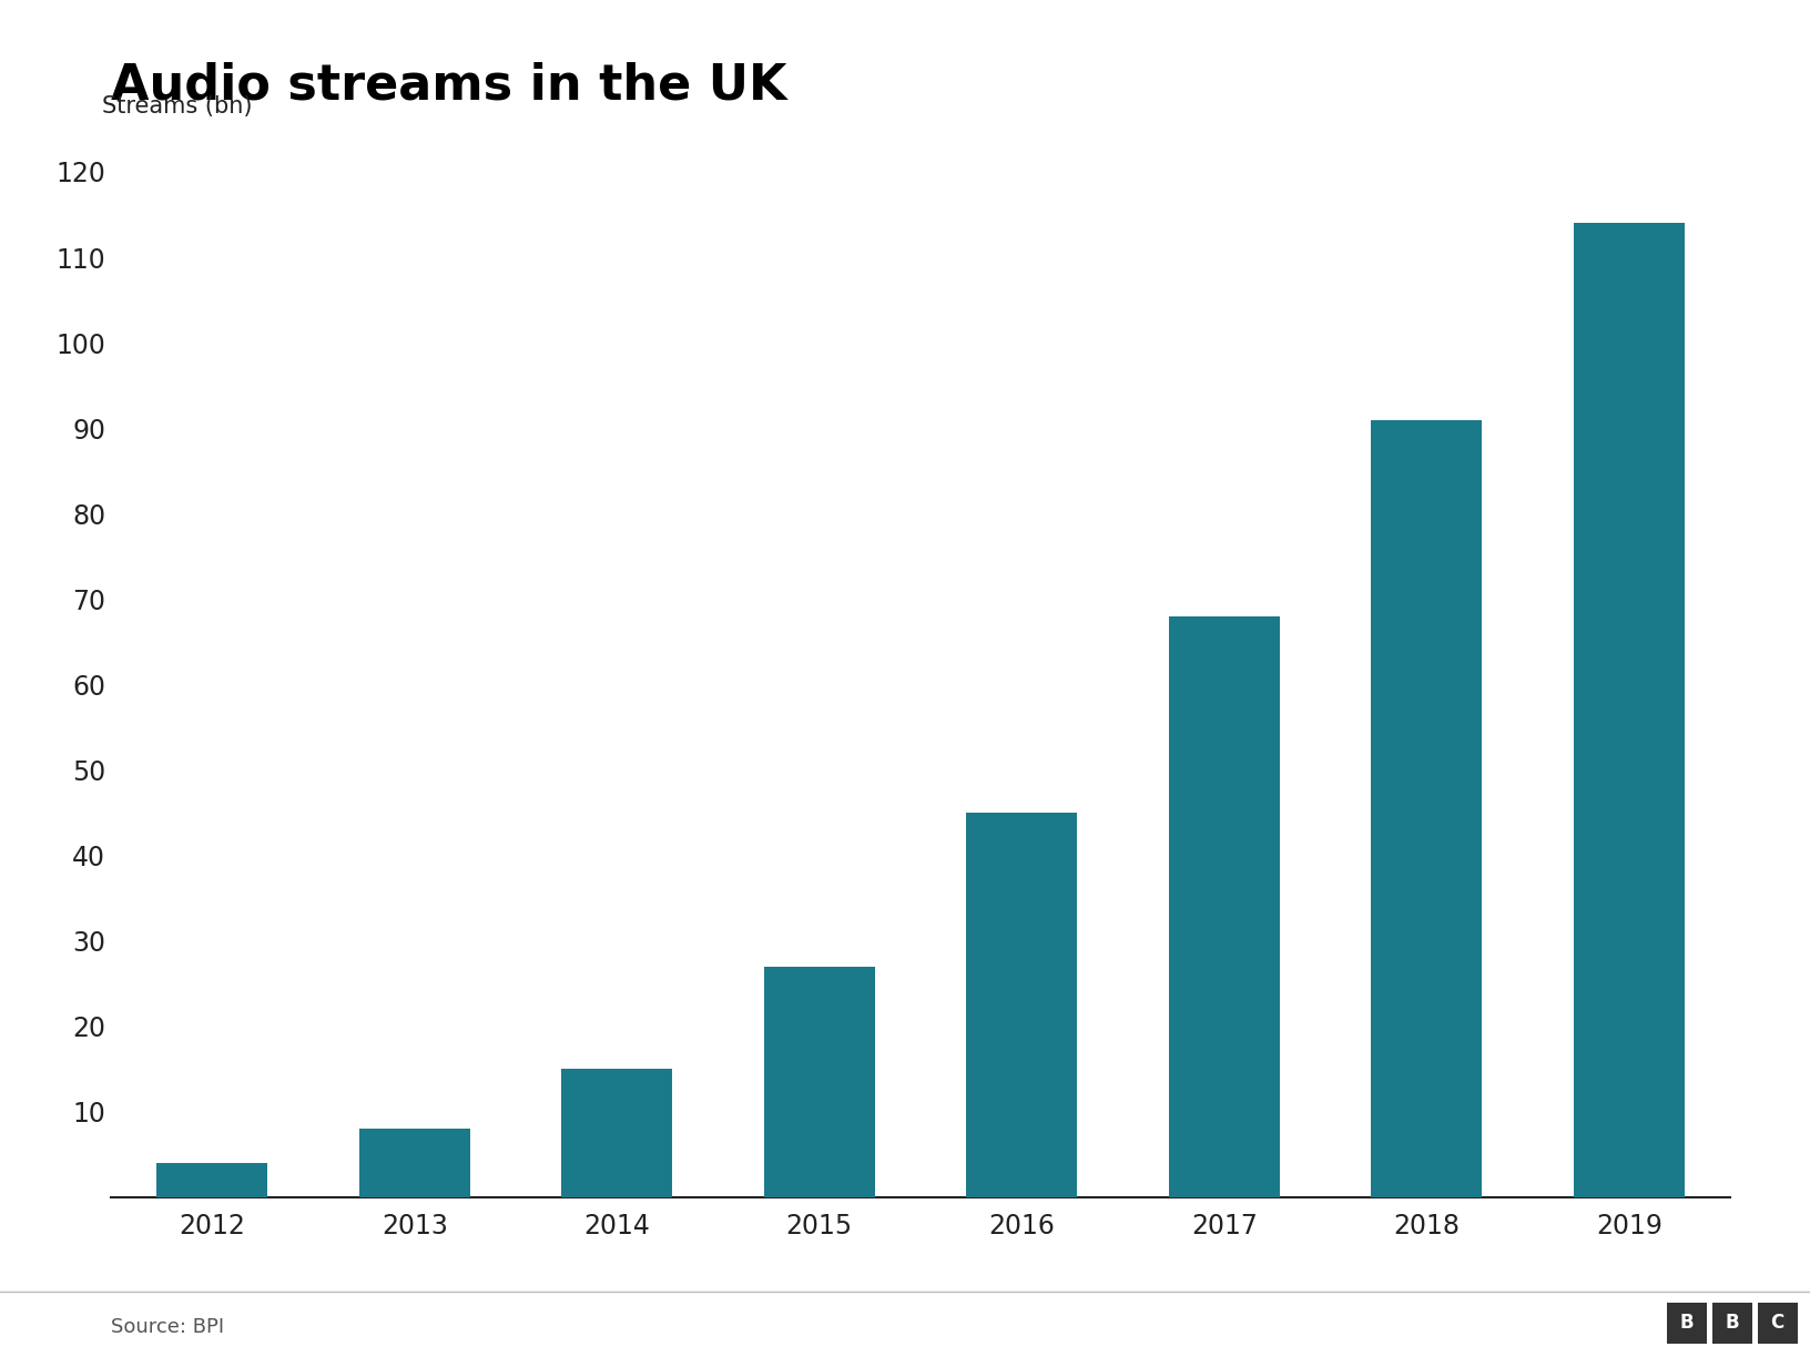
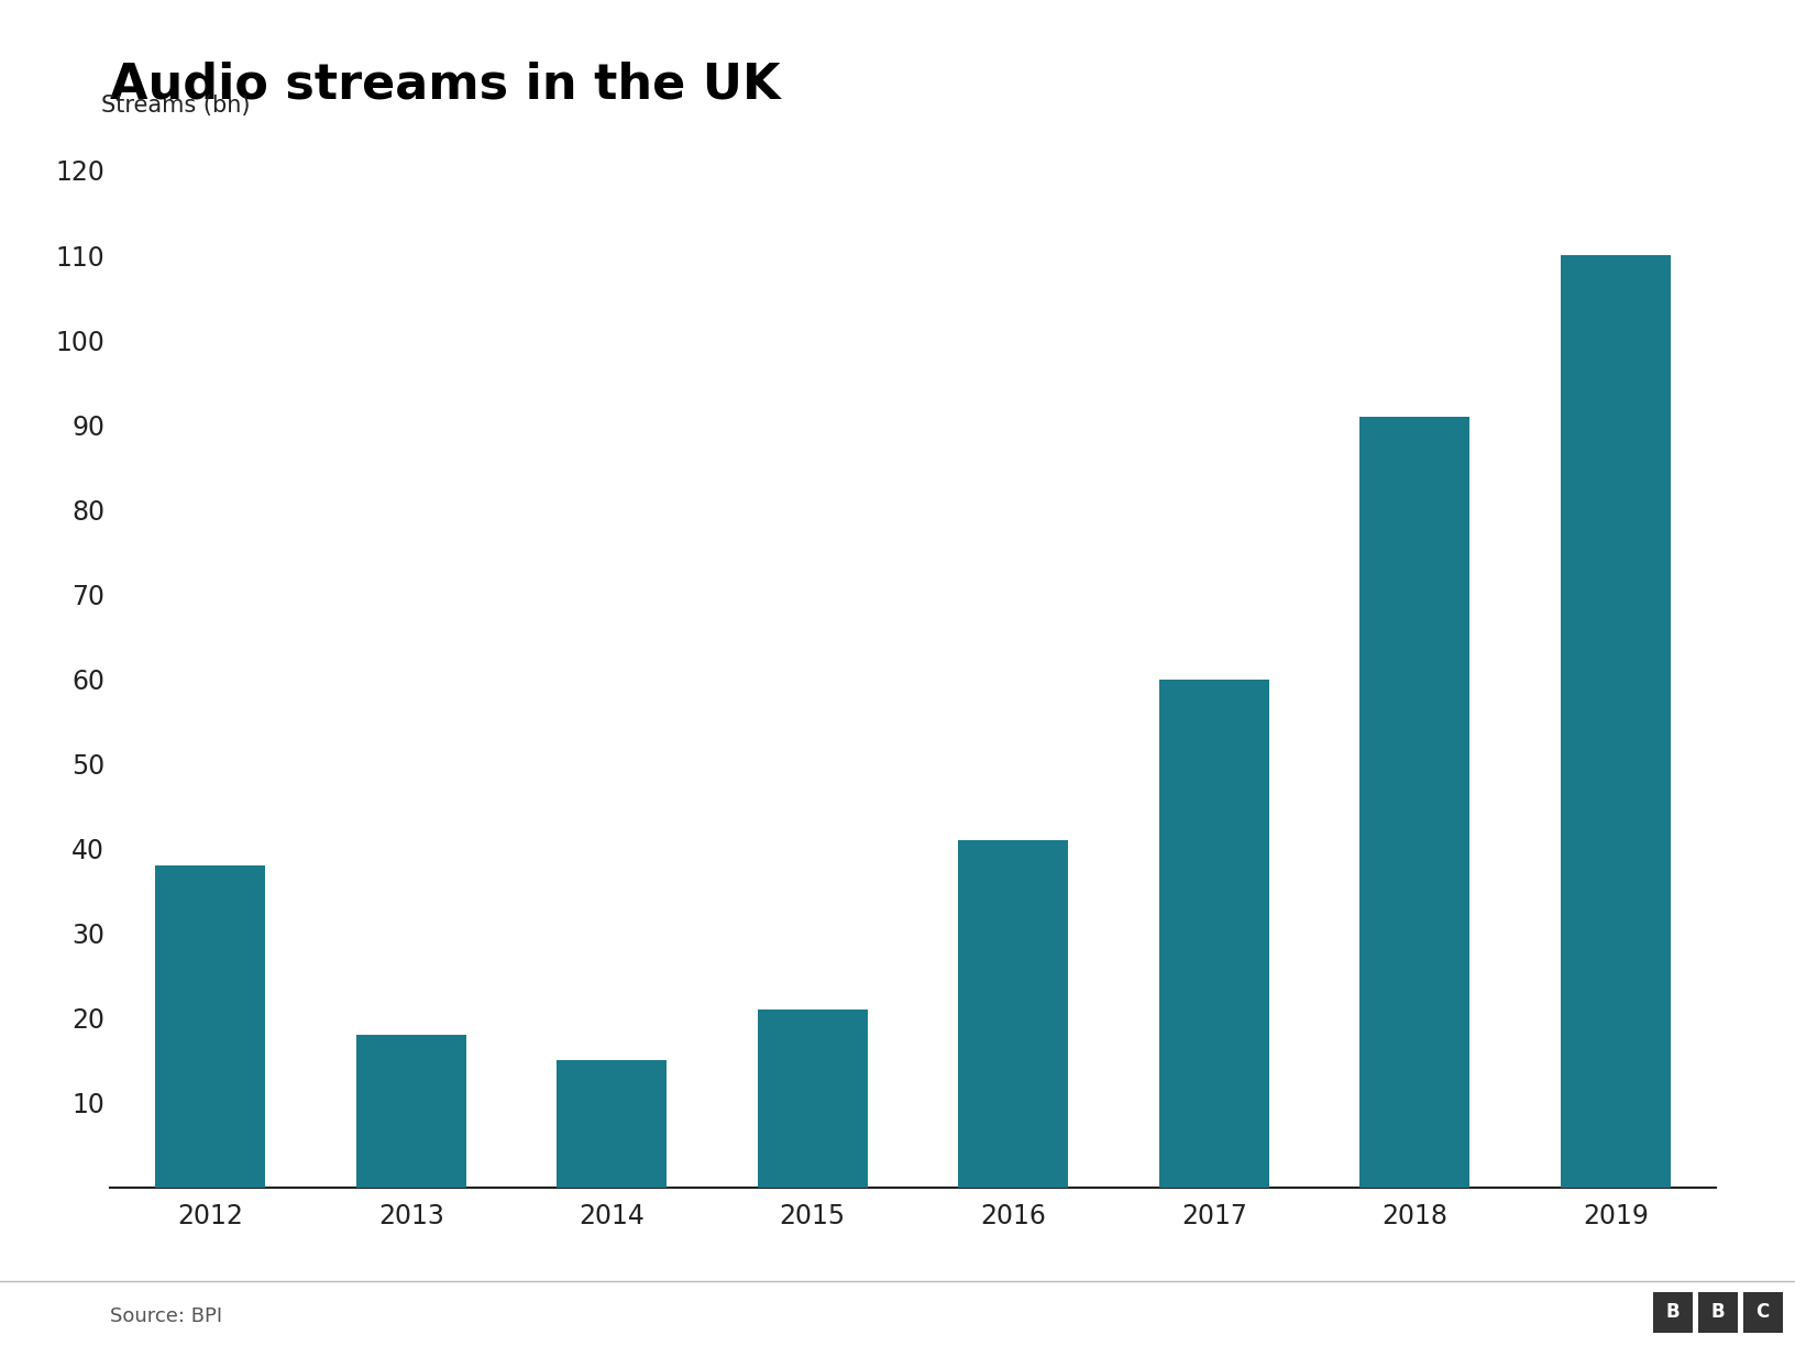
2012: 4 -> 38
2013: 8 -> 18
2015: 27 -> 21
2016: 45 -> 41
2017: 68 -> 60
2019: 114 -> 110
